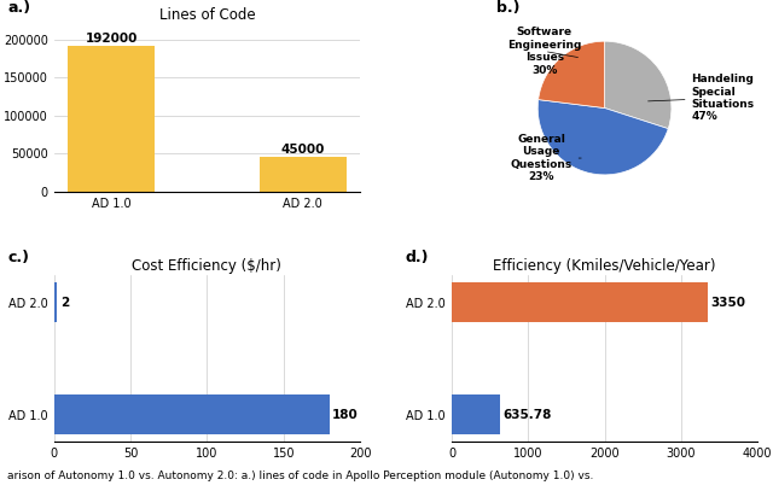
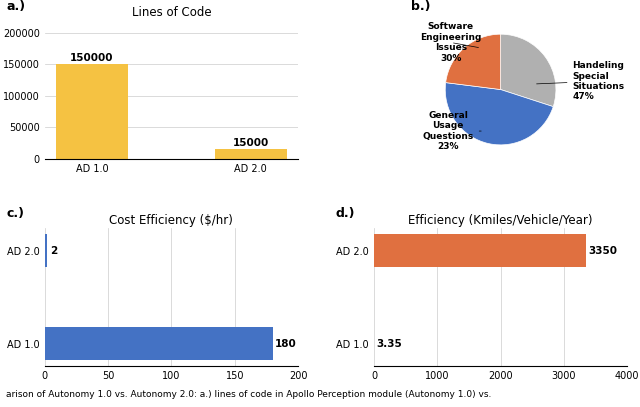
Lines of Code/AD 1.0: 192000 -> 150000
Lines of Code/AD 2.0: 45000 -> 15000
Efficiency (Kmiles/Vehicle/Year)/AD 1.0: 635.78 -> 3.35
